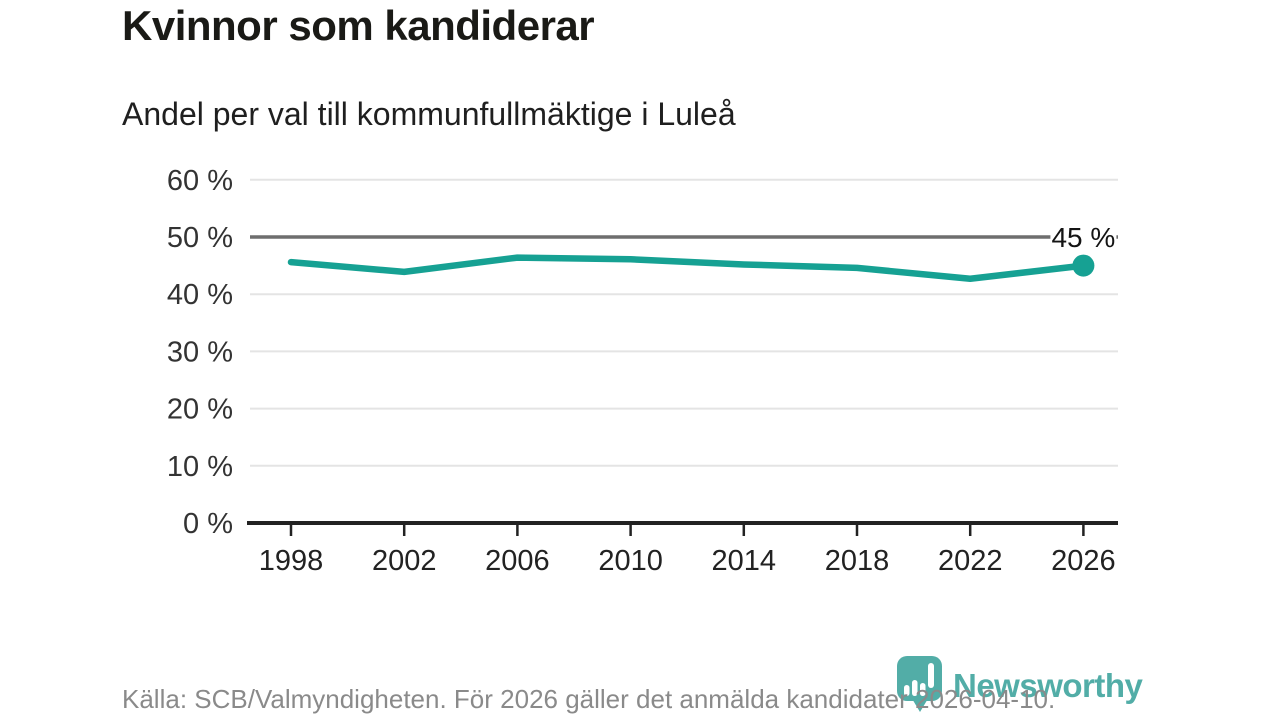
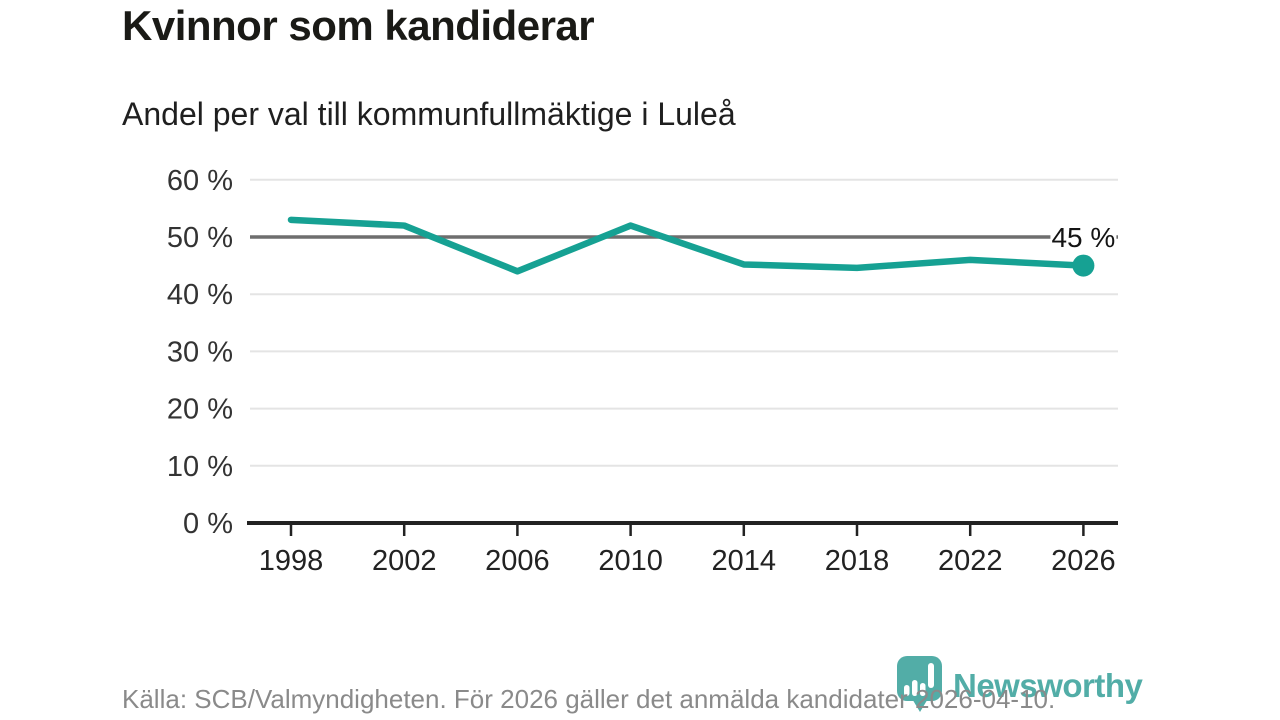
1998: 46% -> 53%
2002: 44% -> 52%
2006: 46% -> 44%
2010: 46% -> 52%
2022: 43% -> 46%
